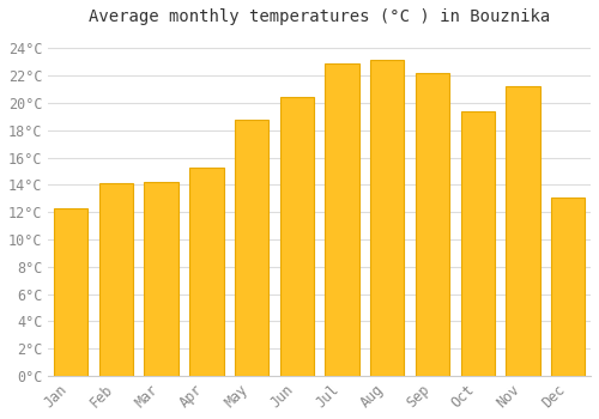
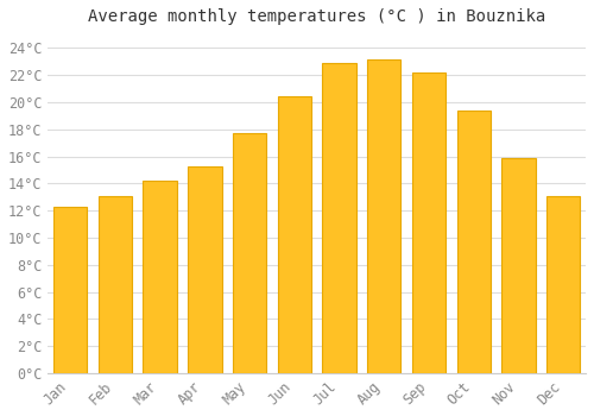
Feb: 14.1°C -> 13.1°C
May: 18.8°C -> 17.7°C
Nov: 21.2°C -> 15.9°C
